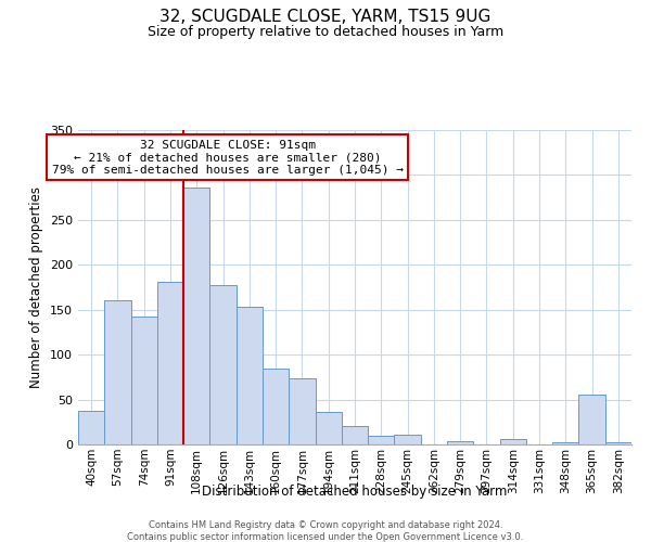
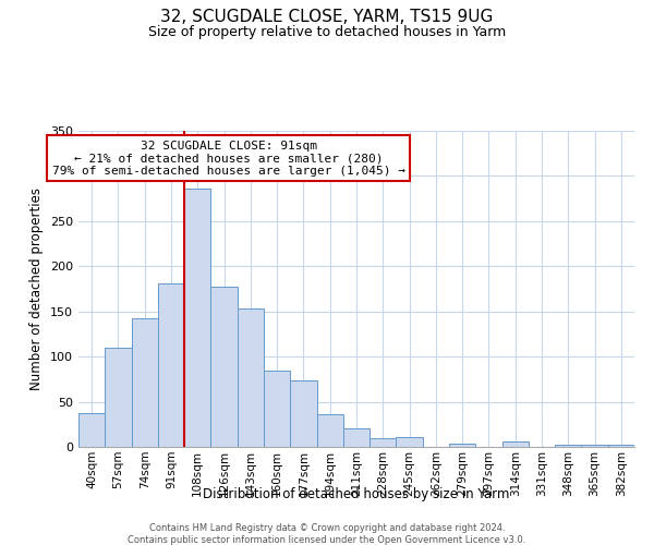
57sqm: 160 -> 110
365sqm: 56 -> 2
